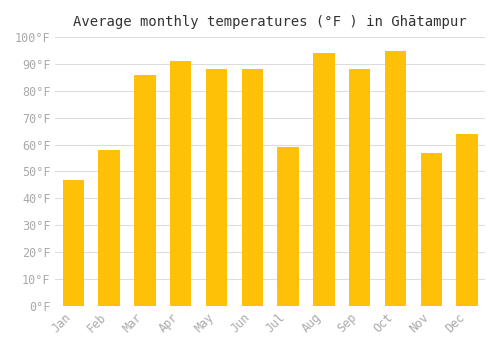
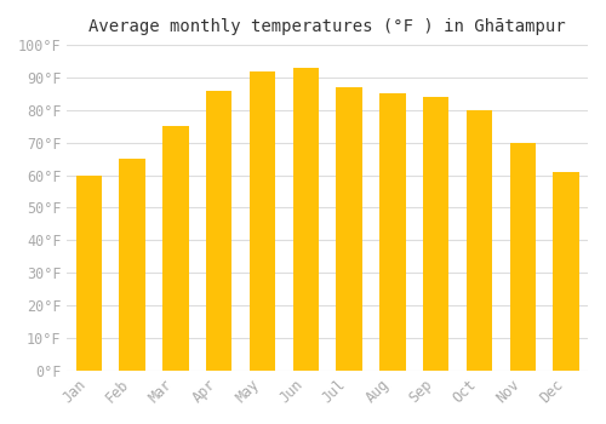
Jan: 47°F -> 60°F
Feb: 58°F -> 65°F
Mar: 86°F -> 75°F
Apr: 91°F -> 86°F
May: 88°F -> 92°F
Jun: 88°F -> 93°F
Jul: 59°F -> 87°F
Aug: 94°F -> 85°F
Sep: 88°F -> 84°F
Oct: 95°F -> 80°F
Nov: 57°F -> 70°F
Dec: 64°F -> 61°F
